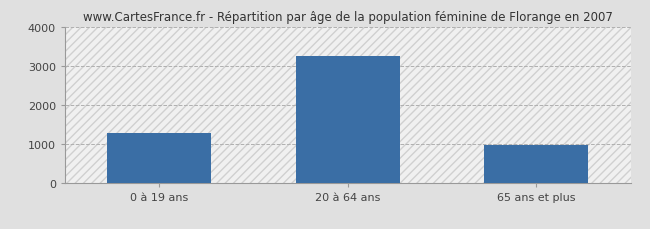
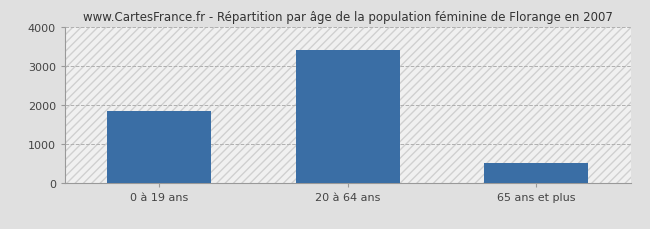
0 à 19 ans: 1280 -> 1850
20 à 64 ans: 3240 -> 3400
65 ans et plus: 960 -> 500
